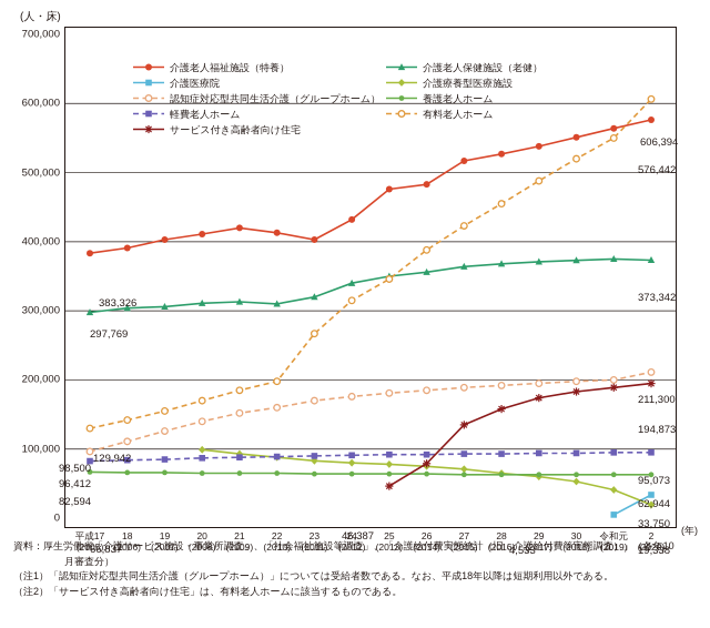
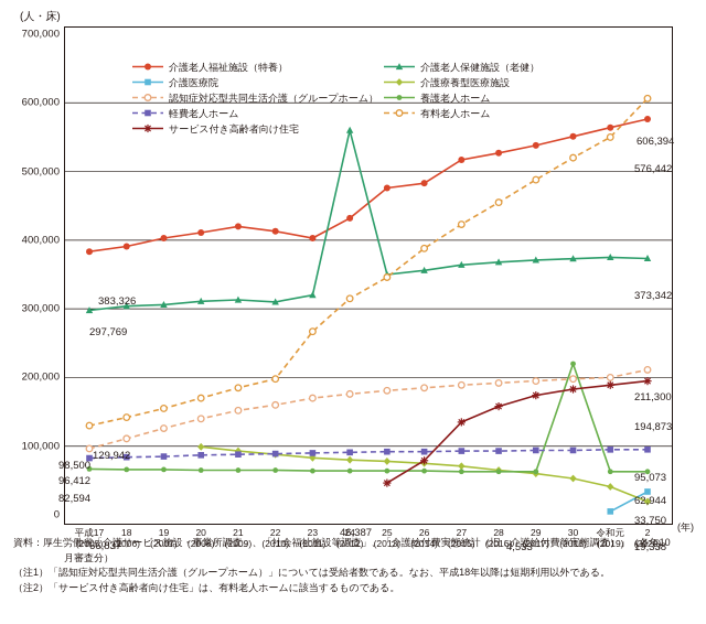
介護老人保健施設（老健）/24(2012): 340000 -> 560000
養護老人ホーム/30(2018): 60000 -> 220000
